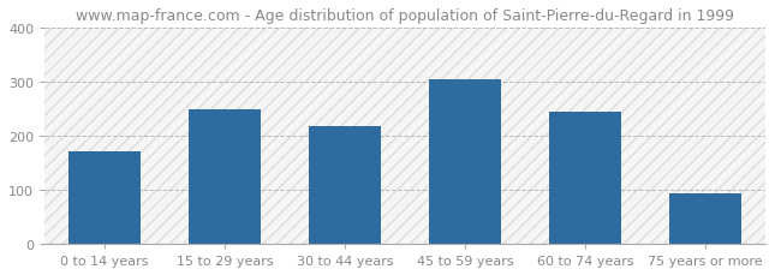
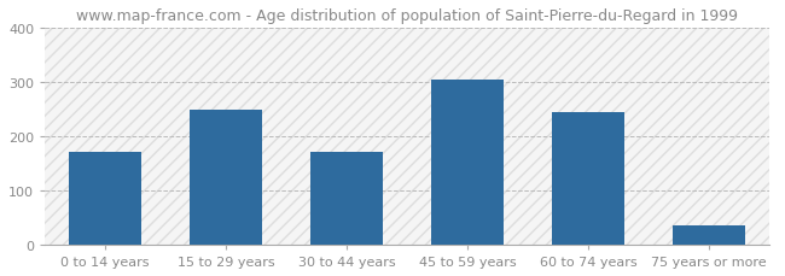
30 to 44 years: 218 -> 170
75 years or more: 93 -> 35
